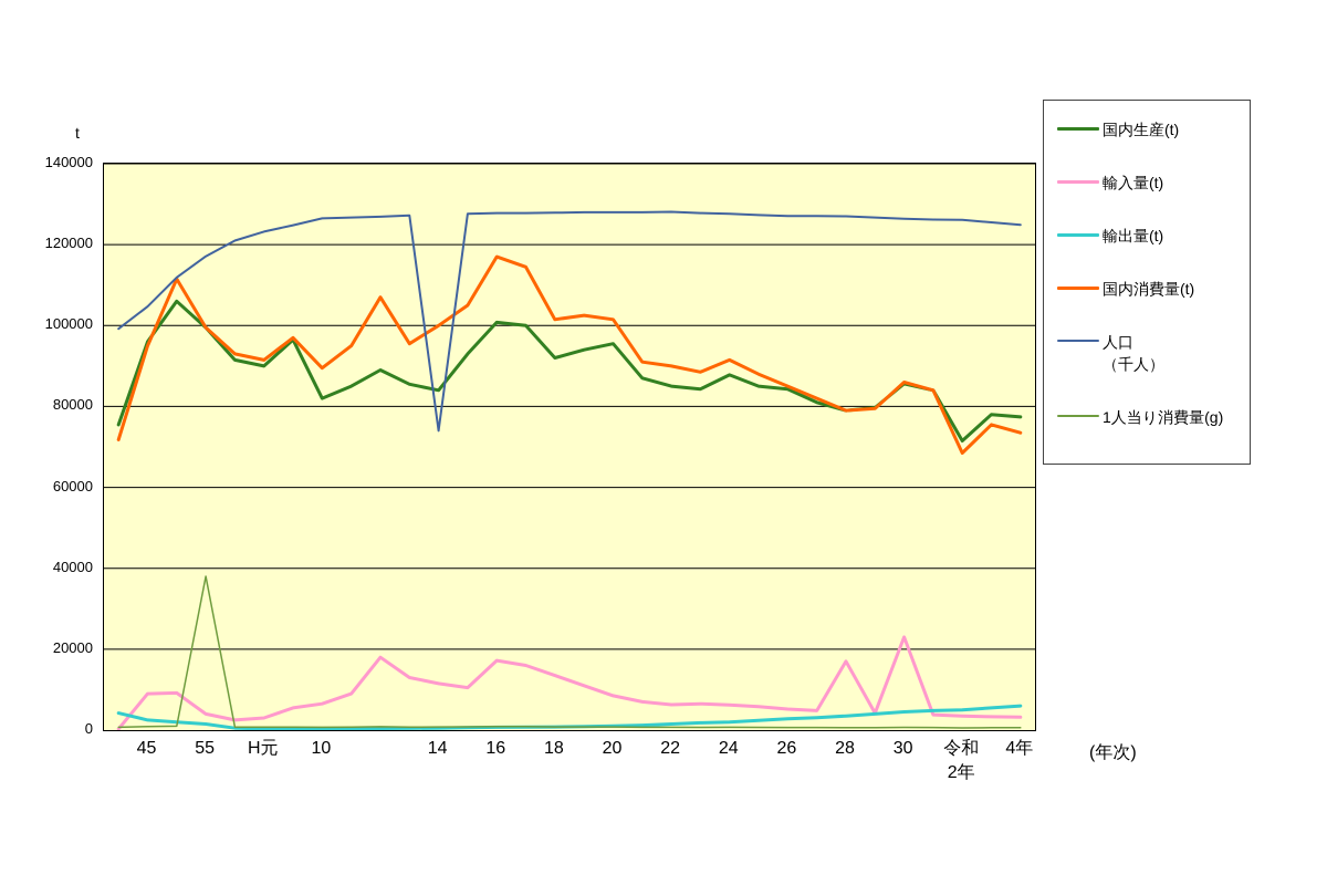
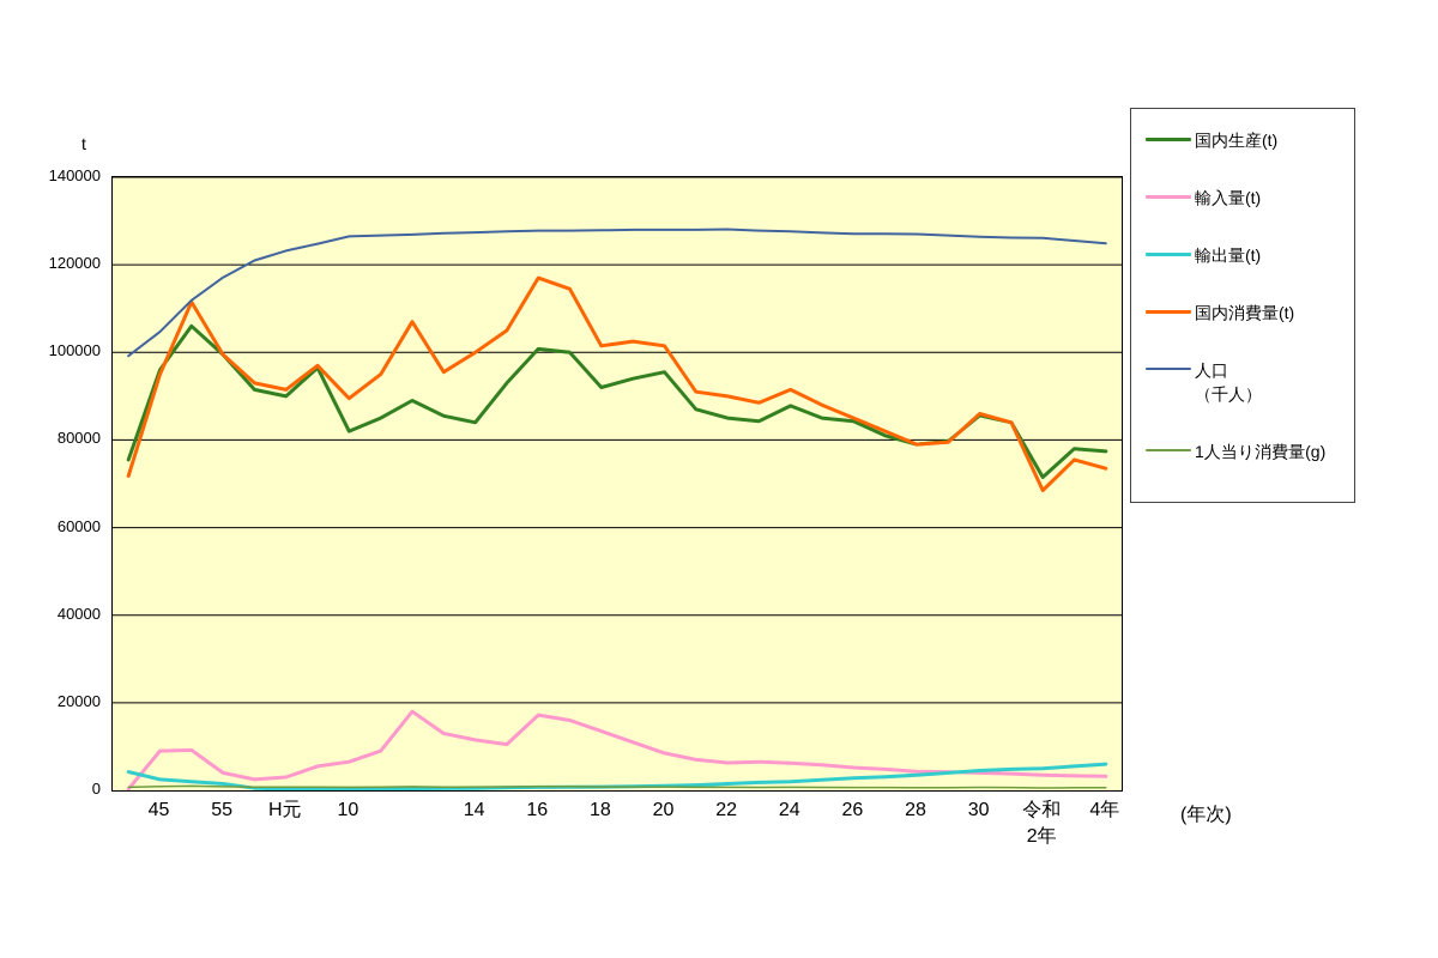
1人当り消費量(g)/55: 38000 -> 1000
人口（千人）/14: 74000 -> 127000
輸入量(t)/28: 17000 -> 4000
輸入量(t)/30: 23000 -> 4000
